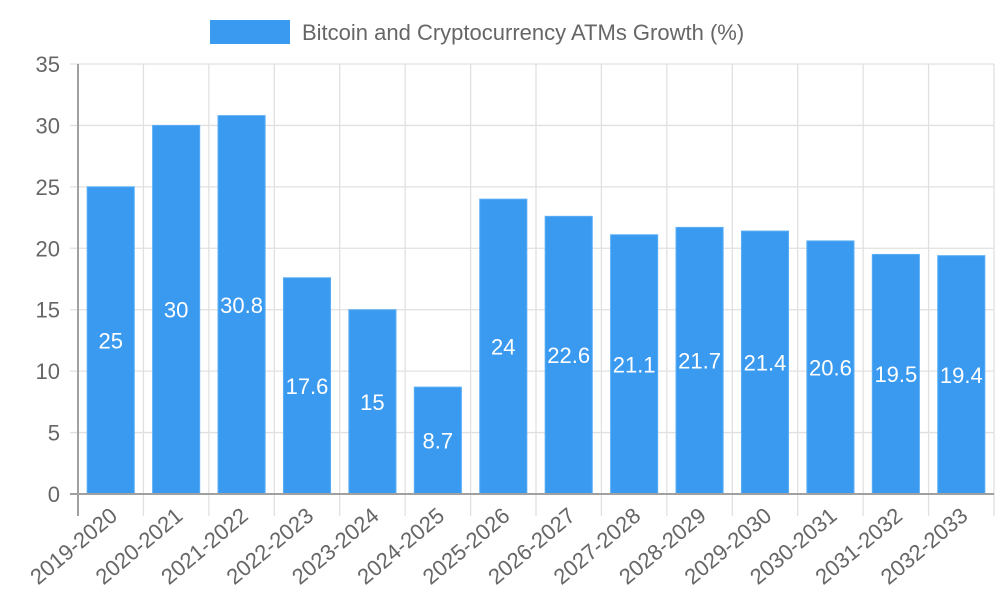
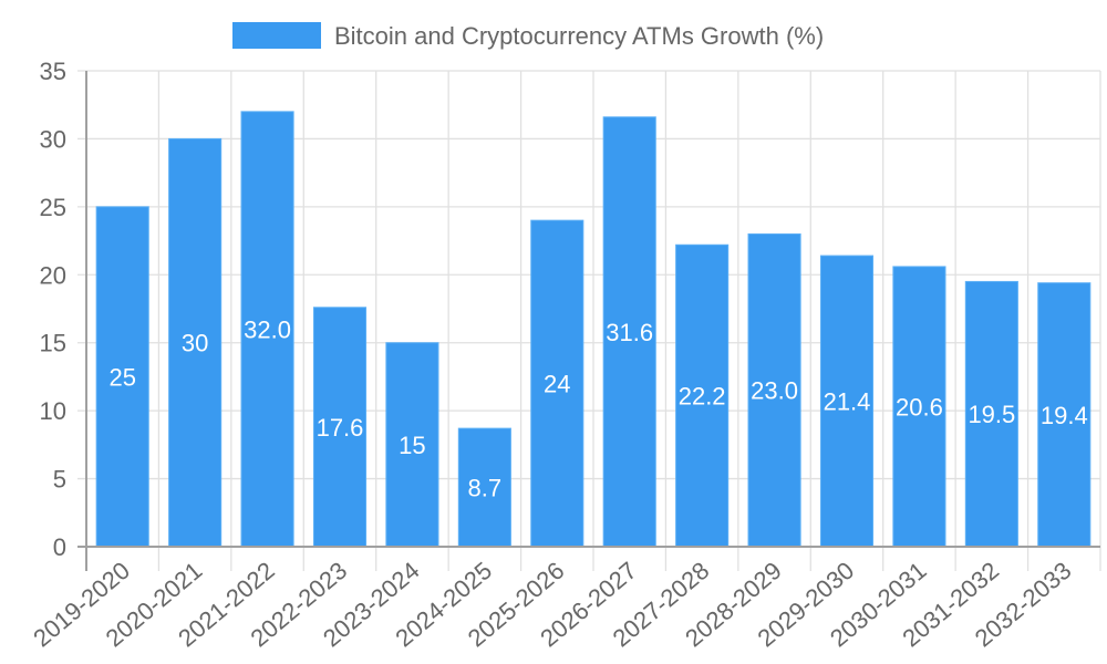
2021-2022: 30.8 -> 32.0
2026-2027: 22.6 -> 31.6
2027-2028: 21.1 -> 22.2
2028-2029: 21.7 -> 23.0
